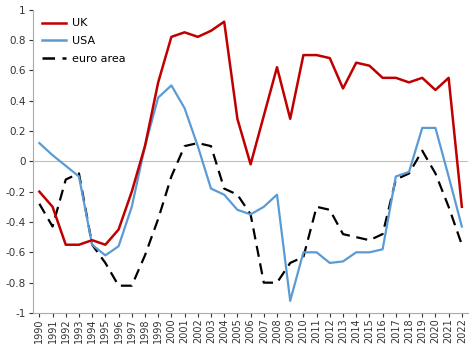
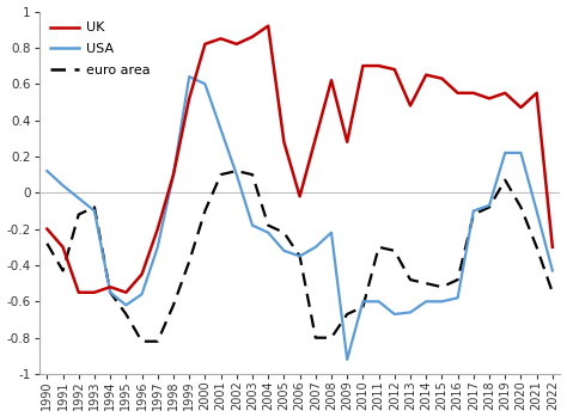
USA/1999: 0.42 -> 0.64
USA/2000: 0.50 -> 0.60
